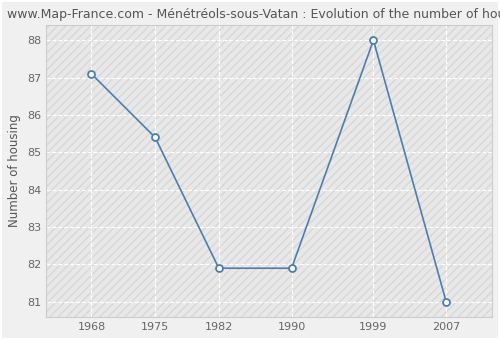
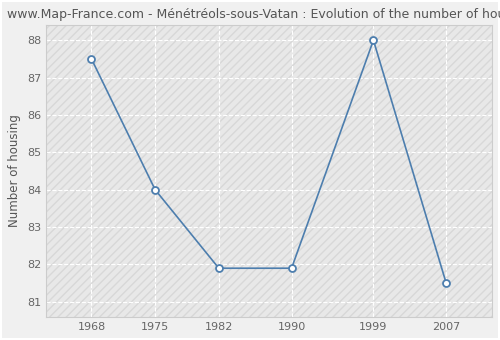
1968: 87.1 -> 87.5
1975: 85.4 -> 84.0
2007: 81.0 -> 81.5
